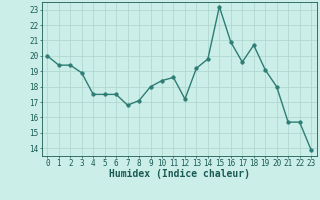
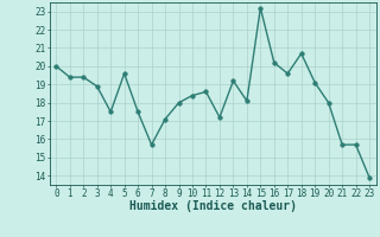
5: 17.5 -> 19.6
7: 16.8 -> 15.7
14: 19.8 -> 18.1
16: 20.9 -> 20.2
